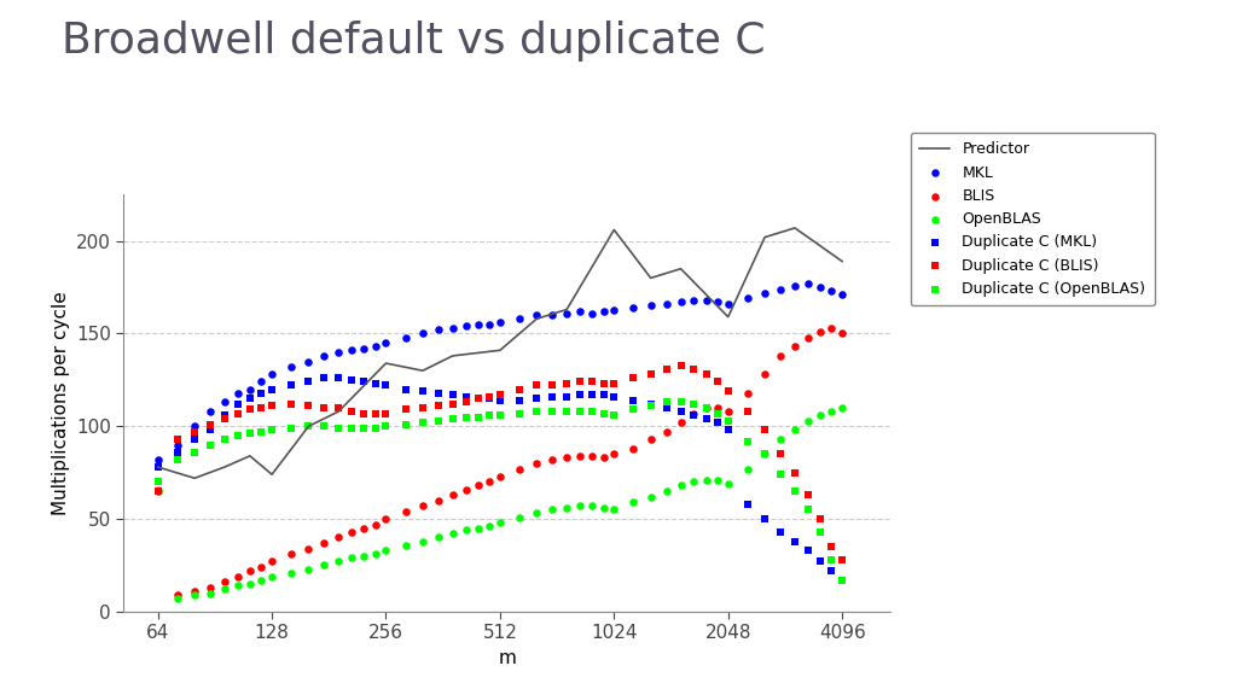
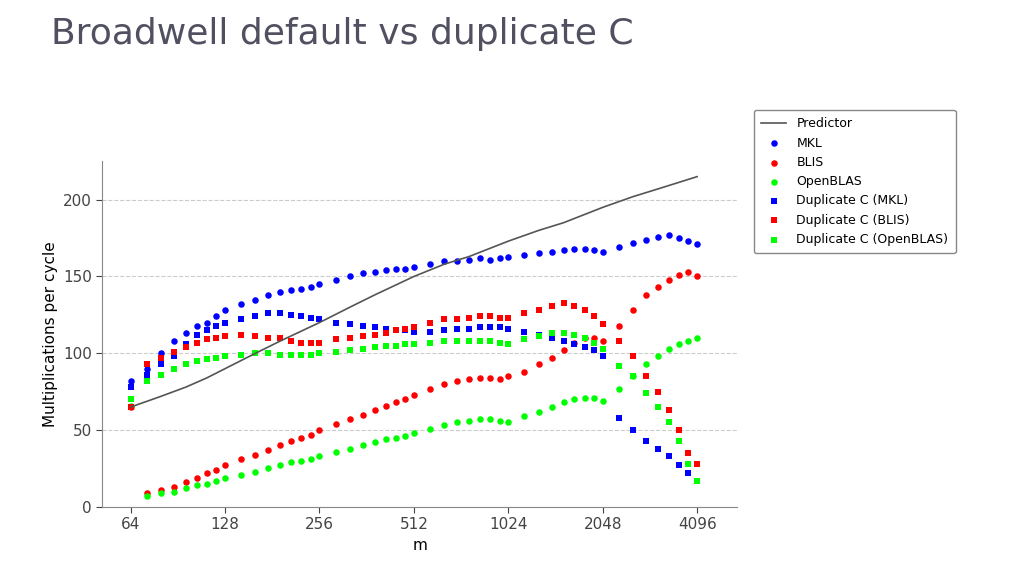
Predictor/64: 78 -> 65
Predictor/128: 74 -> 90
Predictor/256: 134 -> 120
Predictor/512: 141 -> 150
Predictor/1024: 206 -> 173
Predictor/2048: 159 -> 195
Predictor/4096: 189 -> 215
